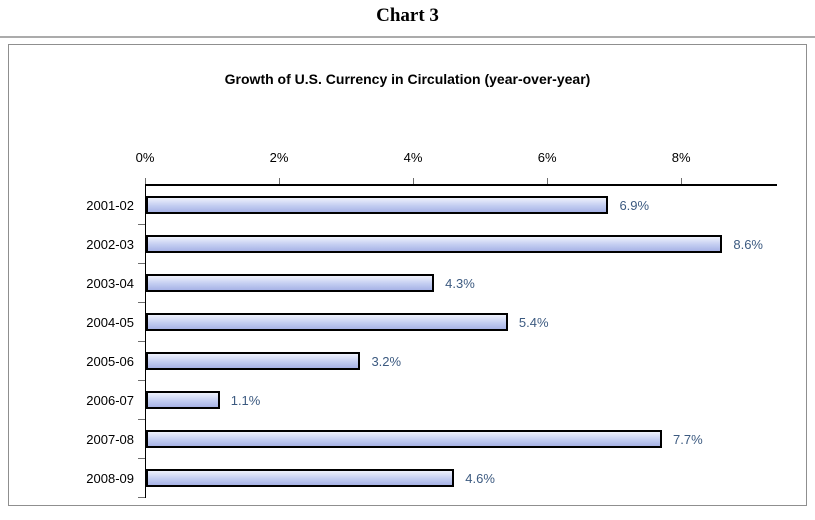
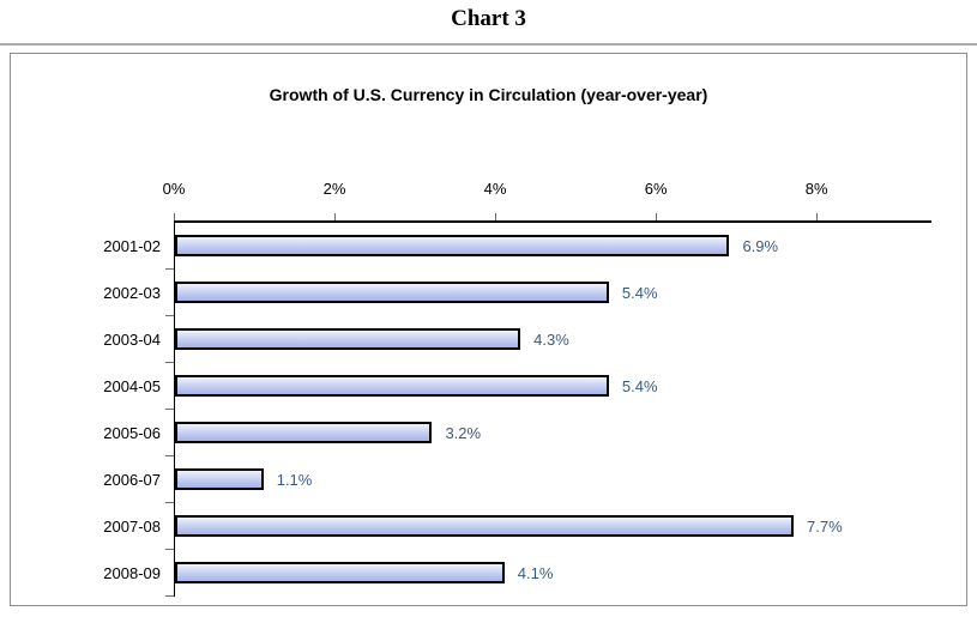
2002-03: 8.6% -> 5.4%
2008-09: 4.6% -> 4.1%
